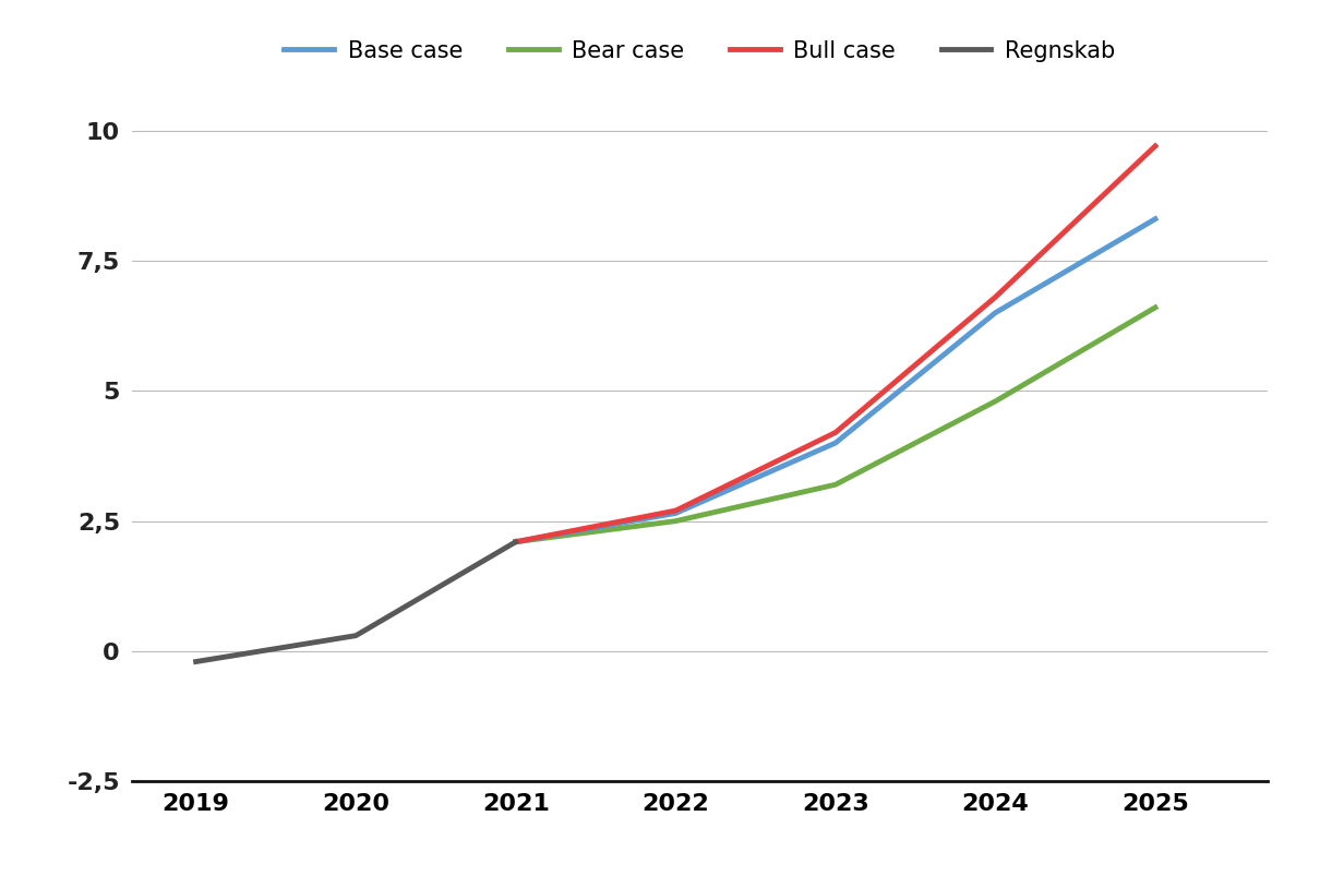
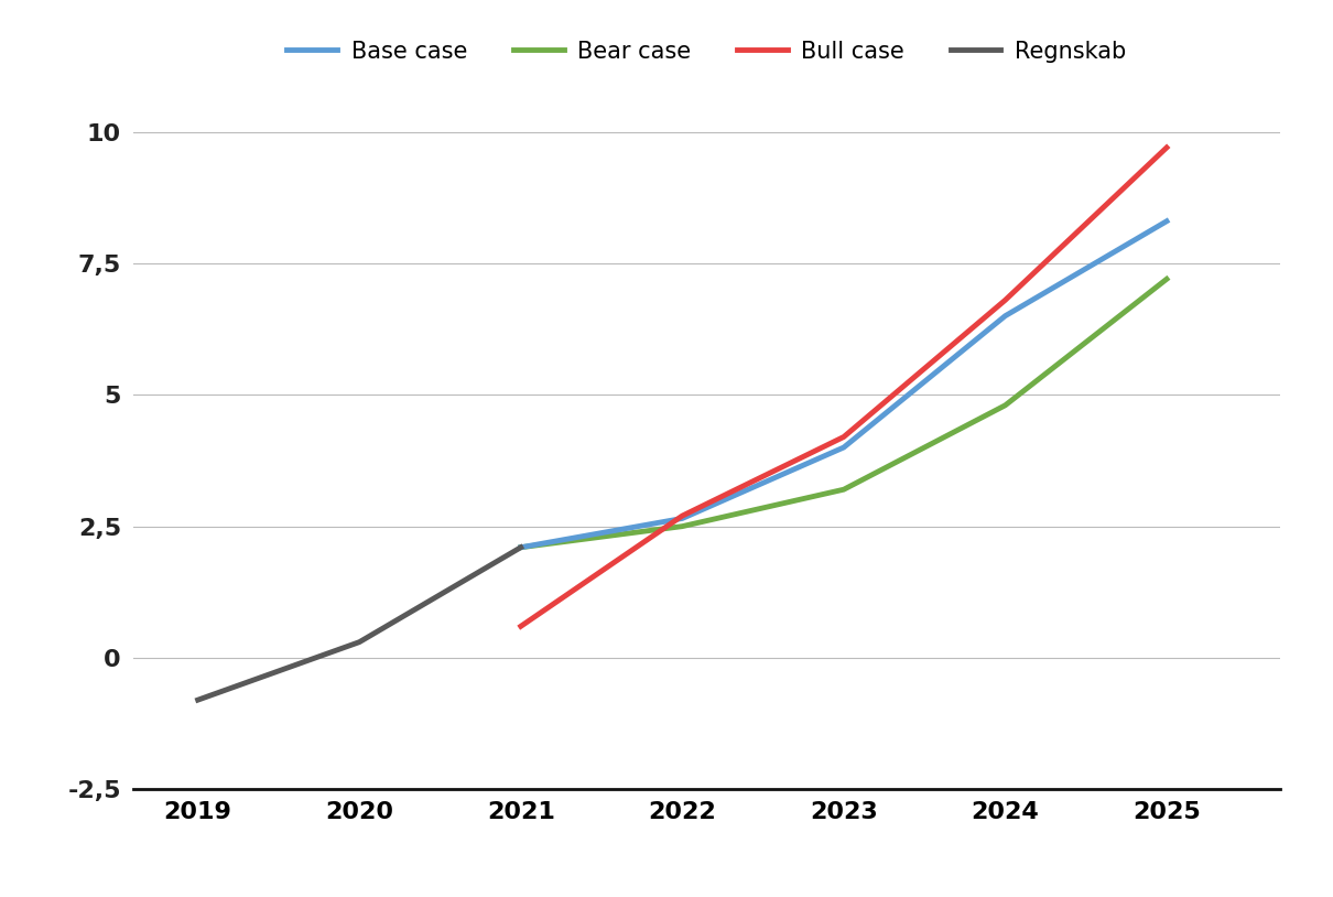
Regnskab/2019: -0,2 -> -0,8
Bull case/2021: 2,1 -> 0,6
Bear case/2025: 6,6 -> 7,2
